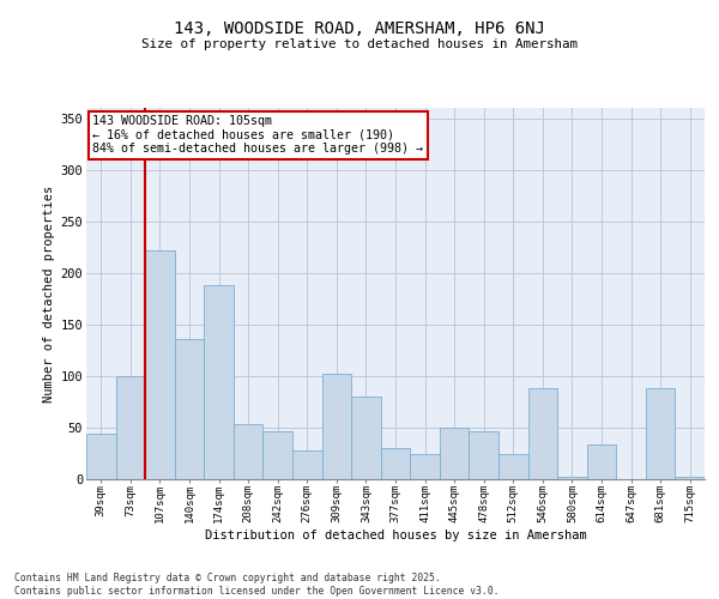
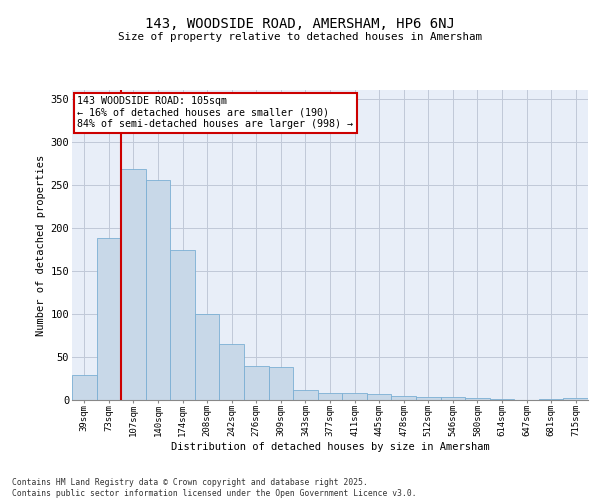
39sqm: 44 -> 29
73sqm: 100 -> 188
107sqm: 222 -> 268
140sqm: 136 -> 256
174sqm: 188 -> 174
208sqm: 54 -> 100
242sqm: 46 -> 65
276sqm: 28 -> 40
309sqm: 102 -> 38
343sqm: 80 -> 12
377sqm: 30 -> 8
411sqm: 24 -> 8
445sqm: 50 -> 7
478sqm: 46 -> 5
512sqm: 24 -> 4
546sqm: 88 -> 4
614sqm: 34 -> 1
681sqm: 88 -> 1
